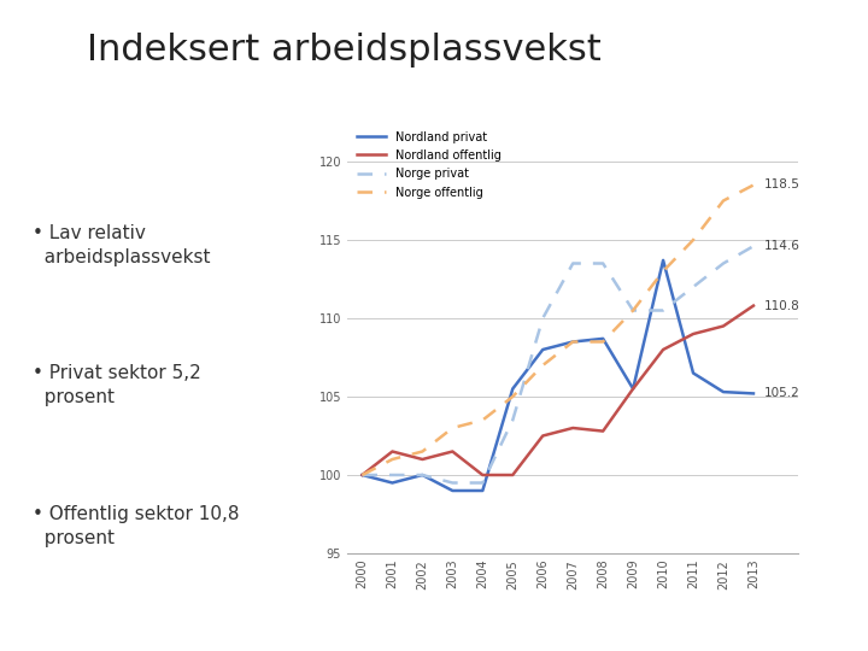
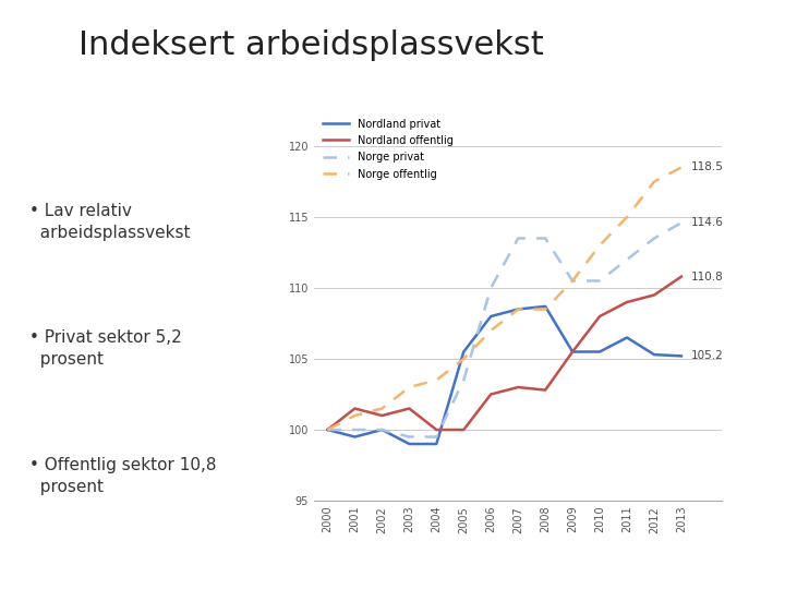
Nordland privat/2010: 113.7 -> 105.5
